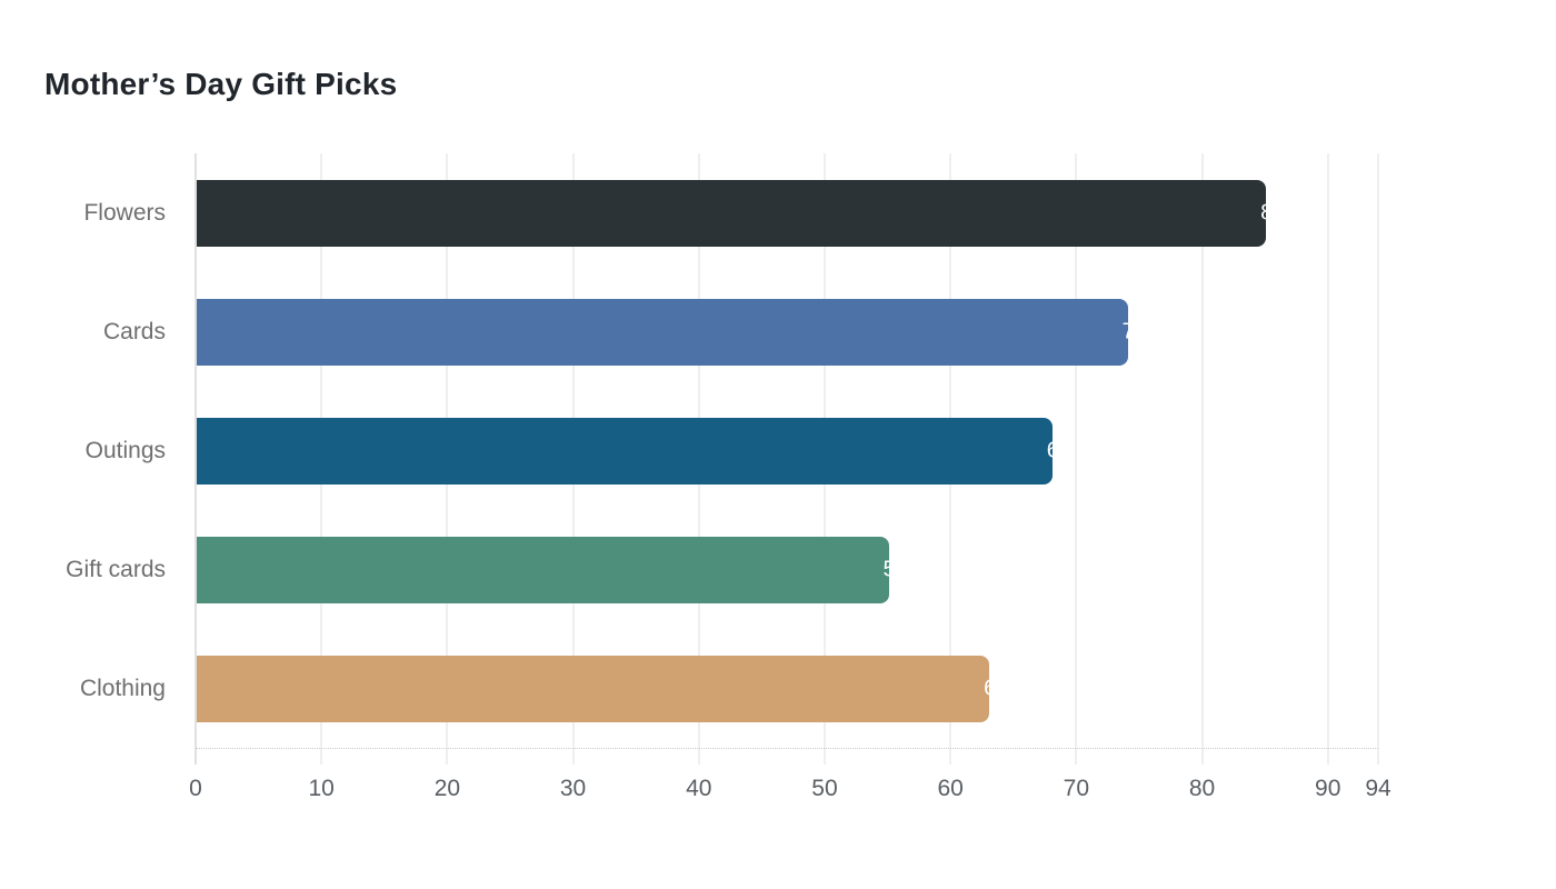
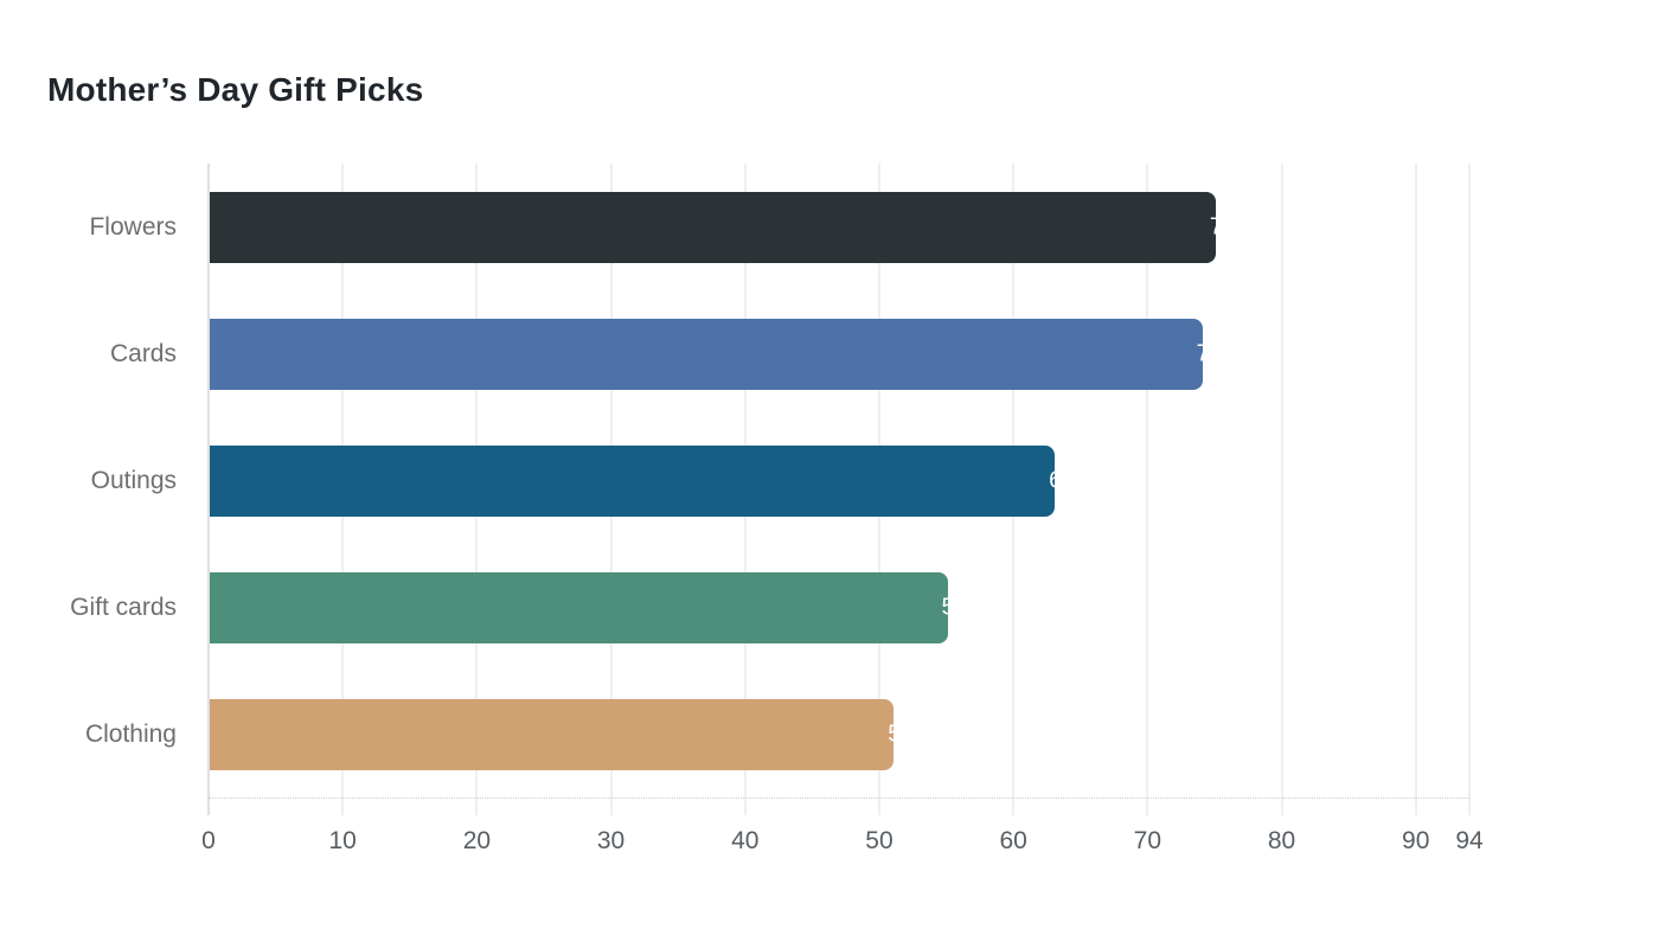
Flowers: 85 -> 75
Outings: 68 -> 63
Clothing: 63 -> 51
